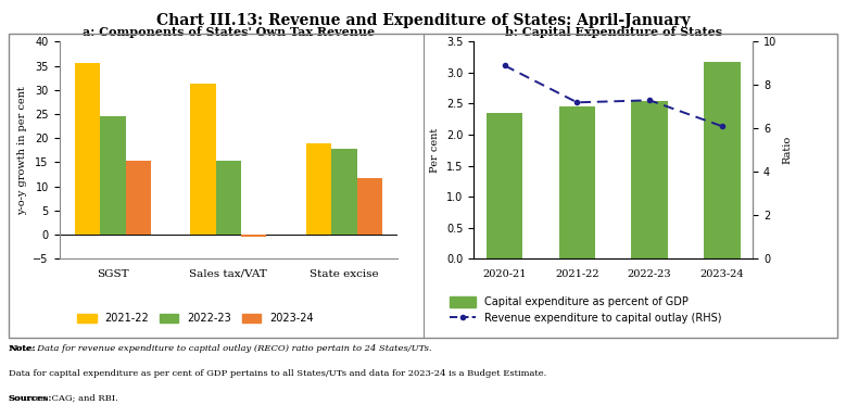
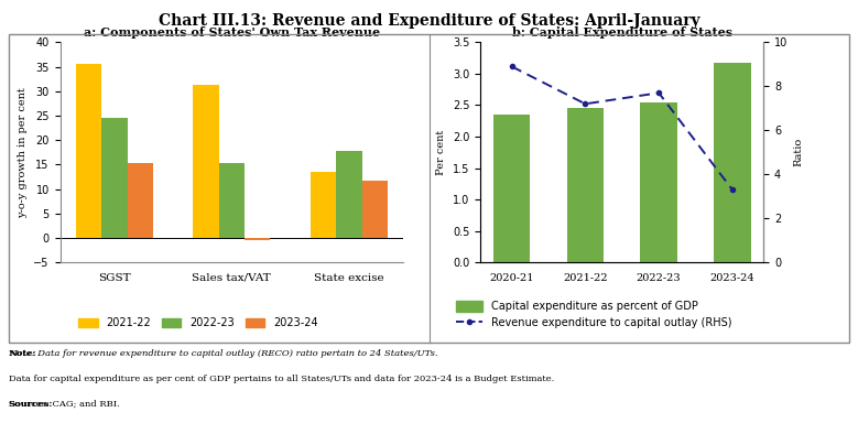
a: Components of States' Own Tax Revenue/2021-22/State excise: 19.0 -> 13.5
b: Capital Expenditure of States/Revenue expenditure to capital outlay (RHS)/2022-23: 7.3 -> 7.7
b: Capital Expenditure of States/Revenue expenditure to capital outlay (RHS)/2023-24: 6.1 -> 3.3
